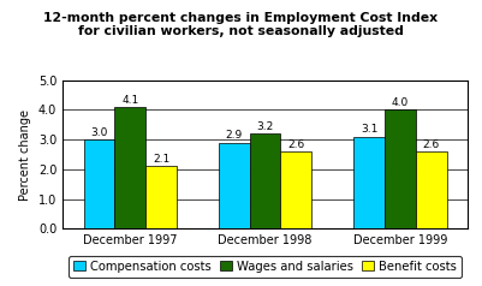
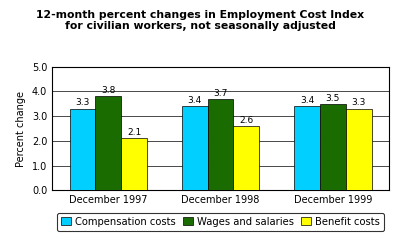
Compensation costs/December 1997: 3.0 -> 3.3
Wages and salaries/December 1997: 4.1 -> 3.8
Compensation costs/December 1998: 2.9 -> 3.4
Wages and salaries/December 1998: 3.2 -> 3.7
Compensation costs/December 1999: 3.1 -> 3.4
Wages and salaries/December 1999: 4.0 -> 3.5
Benefit costs/December 1999: 2.6 -> 3.3
